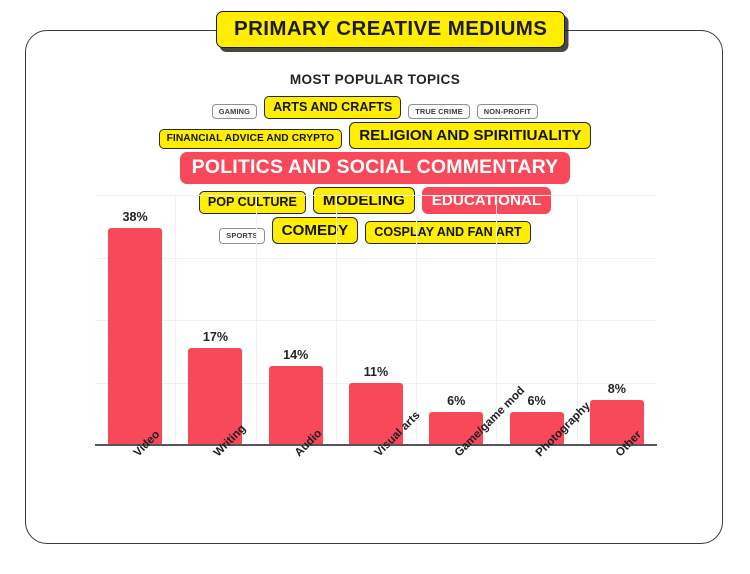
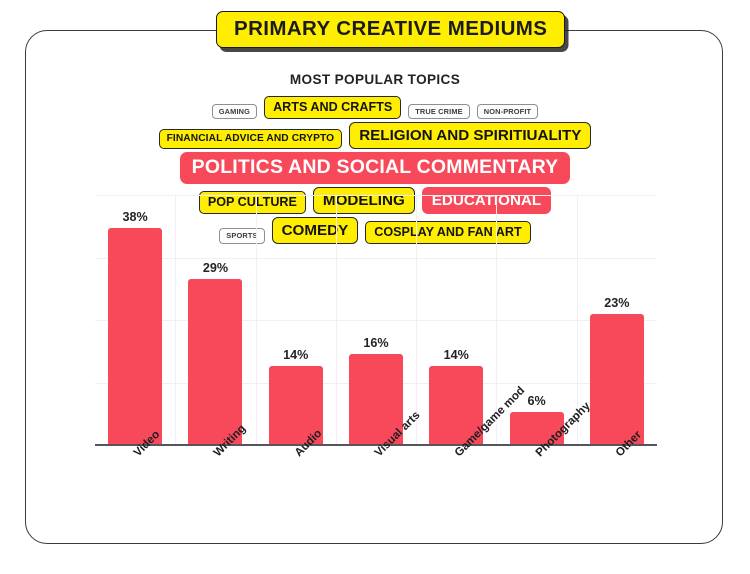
Writing: 17% -> 29%
Visual arts: 11% -> 16%
Game/game mod: 6% -> 14%
Other: 8% -> 23%
